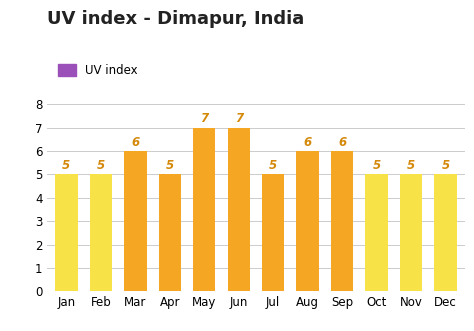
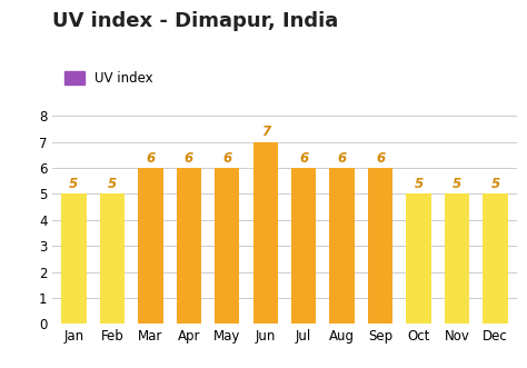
Apr: 5 -> 6
May: 7 -> 6
Jul: 5 -> 6
